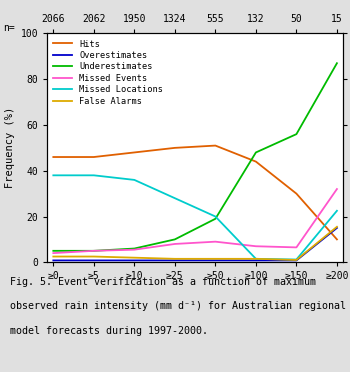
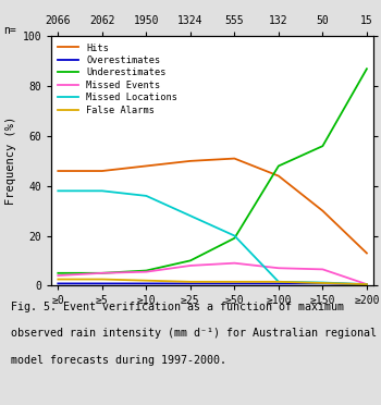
Hits/≥200: 10 -> 13
Overestimates/≥200: 15.0 -> 0.5
Missed Events/≥200: 32.0 -> 0.5
Missed Locations/≥200: 22.5 -> 0.5
False Alarms/≥200: 15.5 -> 0.5
